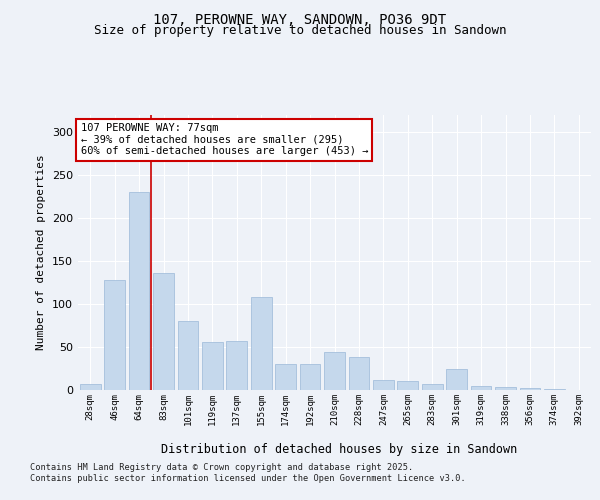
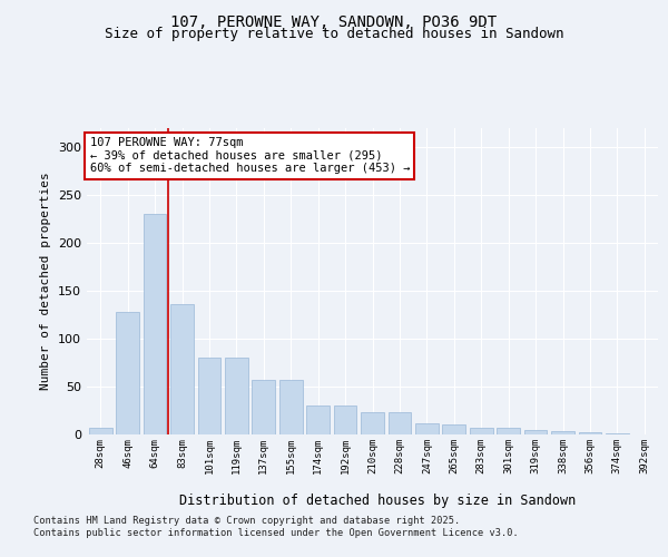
119sqm: 56 -> 80
155sqm: 108 -> 57
210sqm: 44 -> 23
228sqm: 38 -> 23
301sqm: 24 -> 7
